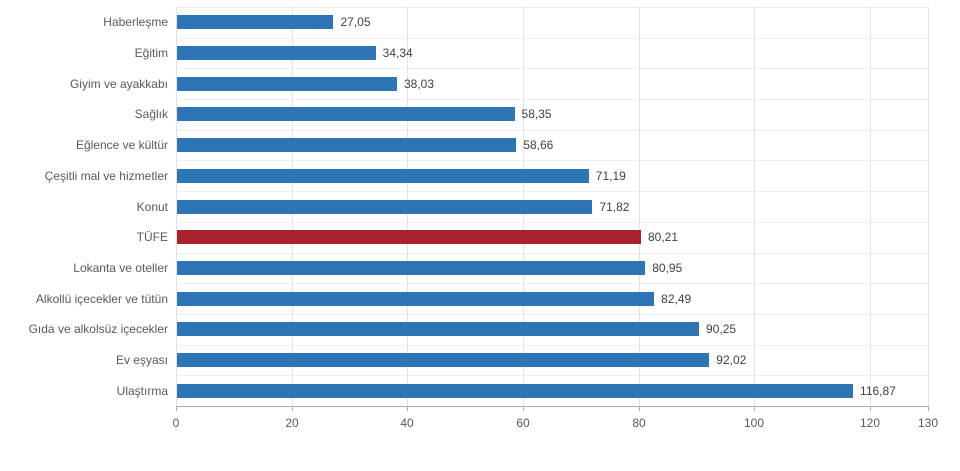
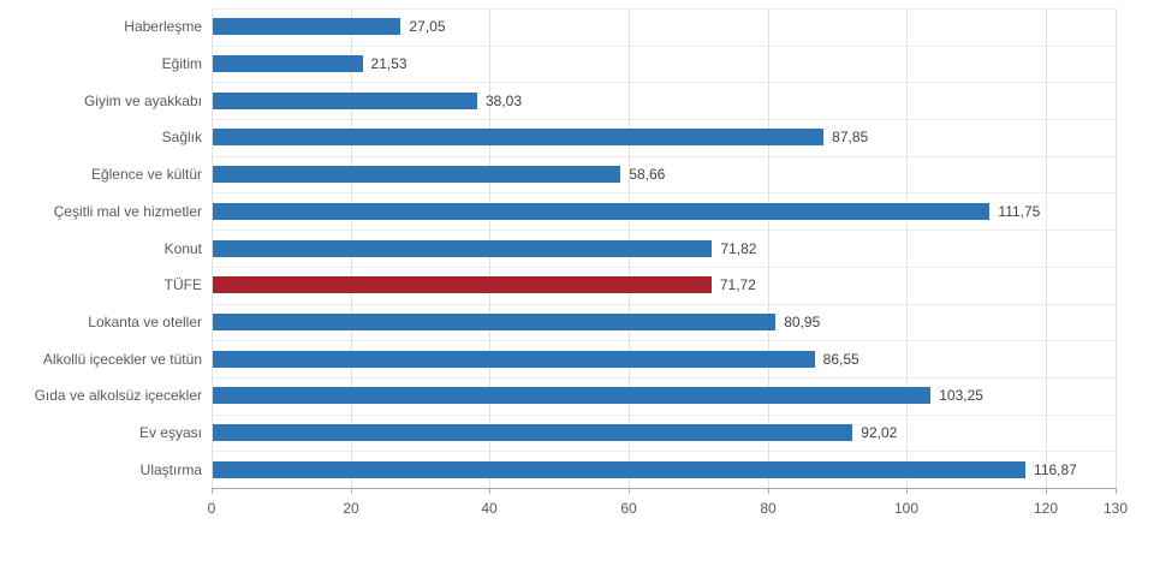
Eğitim: 34,34 -> 21,53
Sağlık: 58,35 -> 87,85
Çeşitli mal ve hizmetler: 71,19 -> 111,75
TÜFE: 80,21 -> 71,72
Alkollü içecekler ve tütün: 82,49 -> 86,55
Gıda ve alkolsüz içecekler: 90,25 -> 103,25
